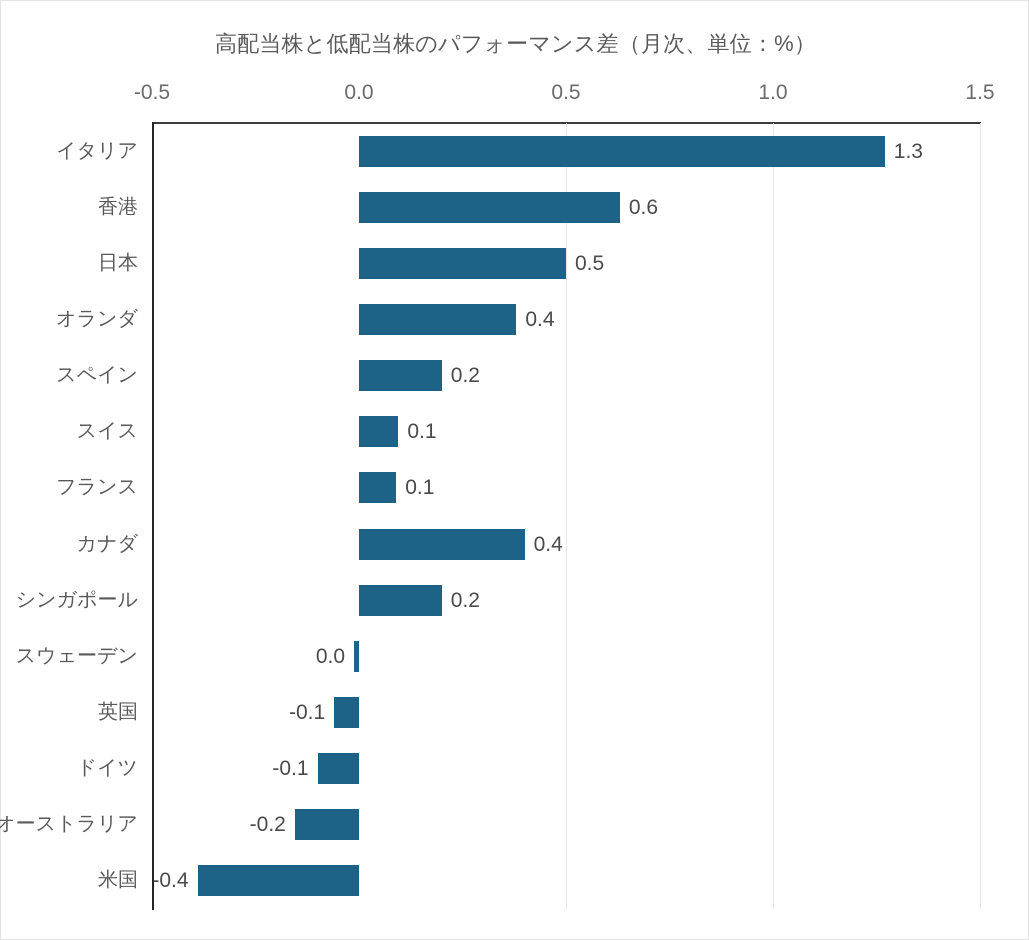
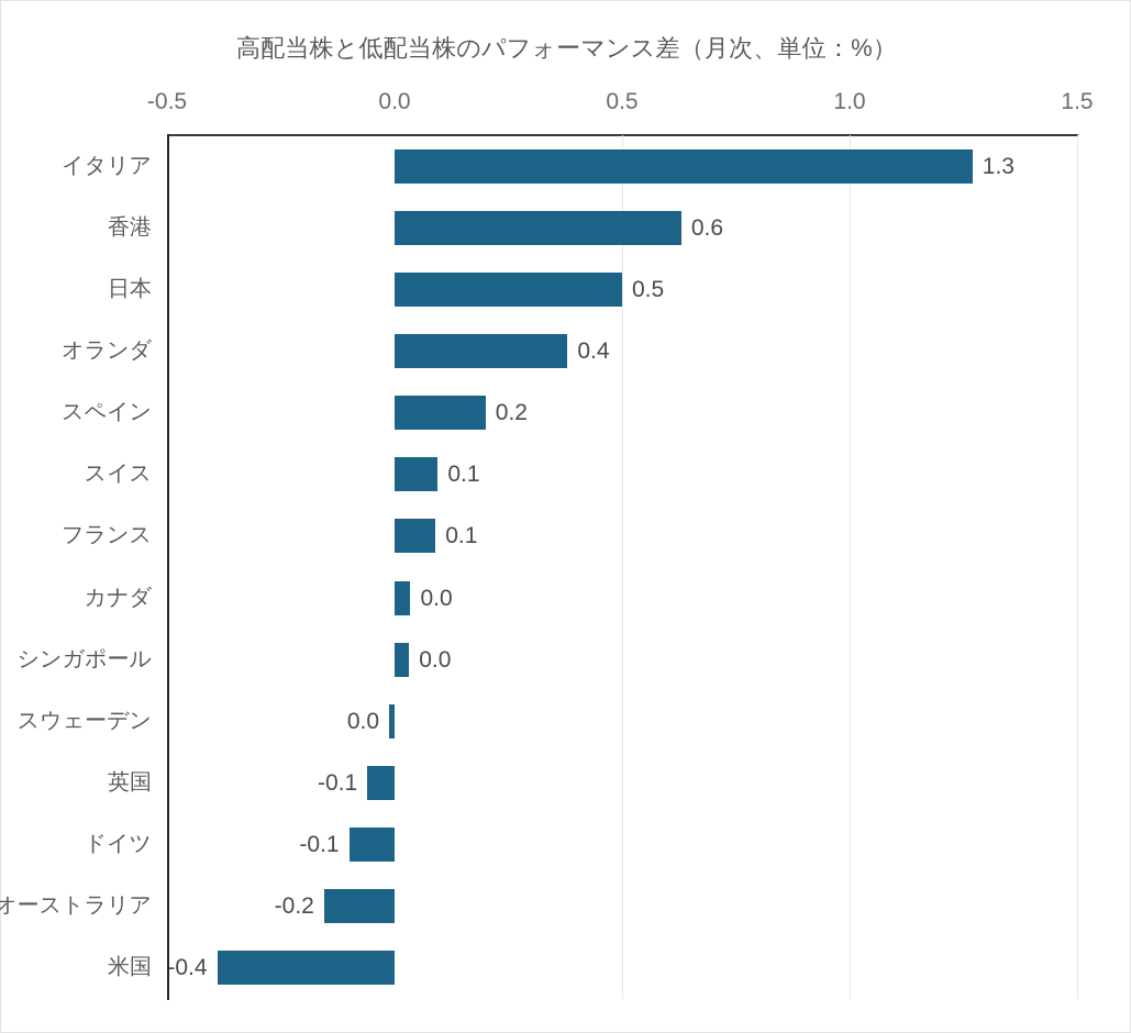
カナダ: 0.4 -> 0.0
シンガポール: 0.2 -> 0.0
